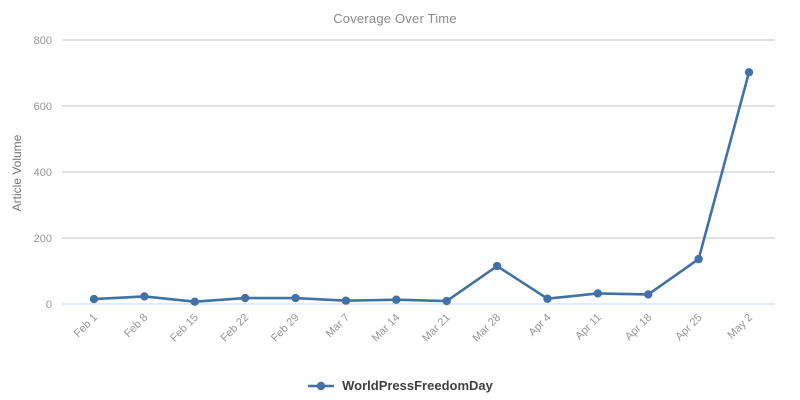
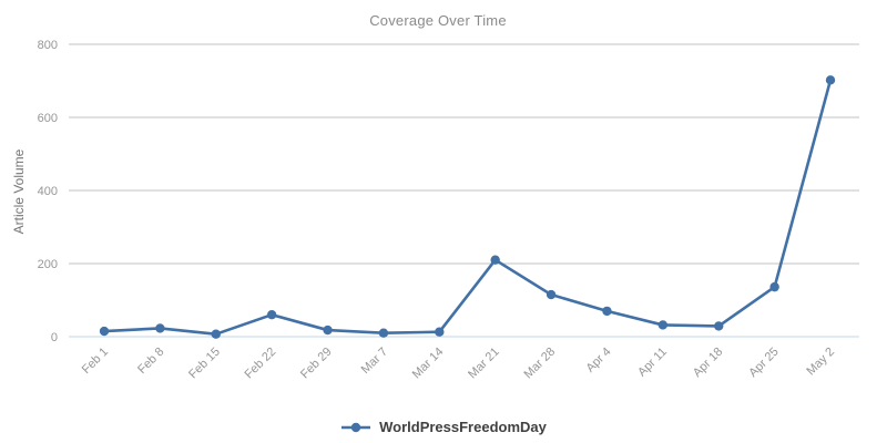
Feb 22: 20 -> 60
Mar 21: 10 -> 210
Apr 4: 20 -> 70
